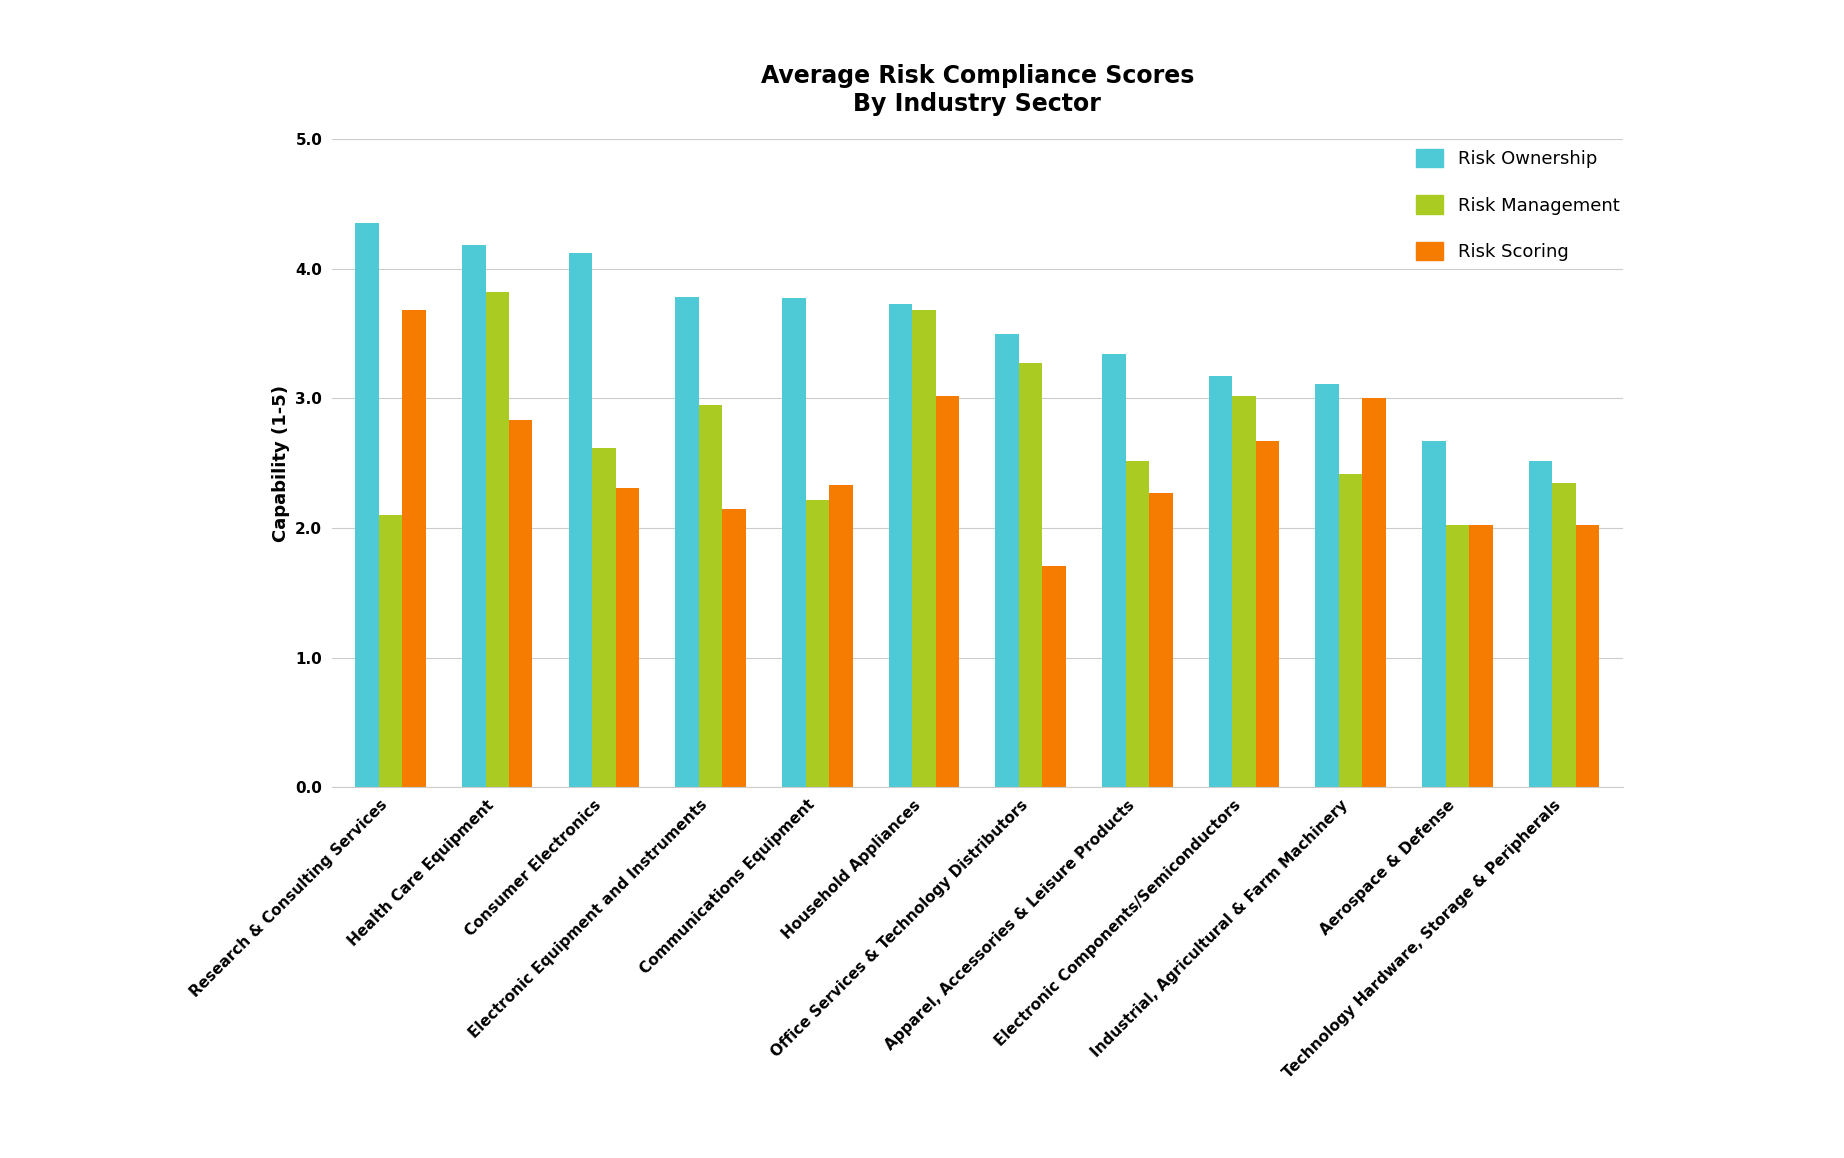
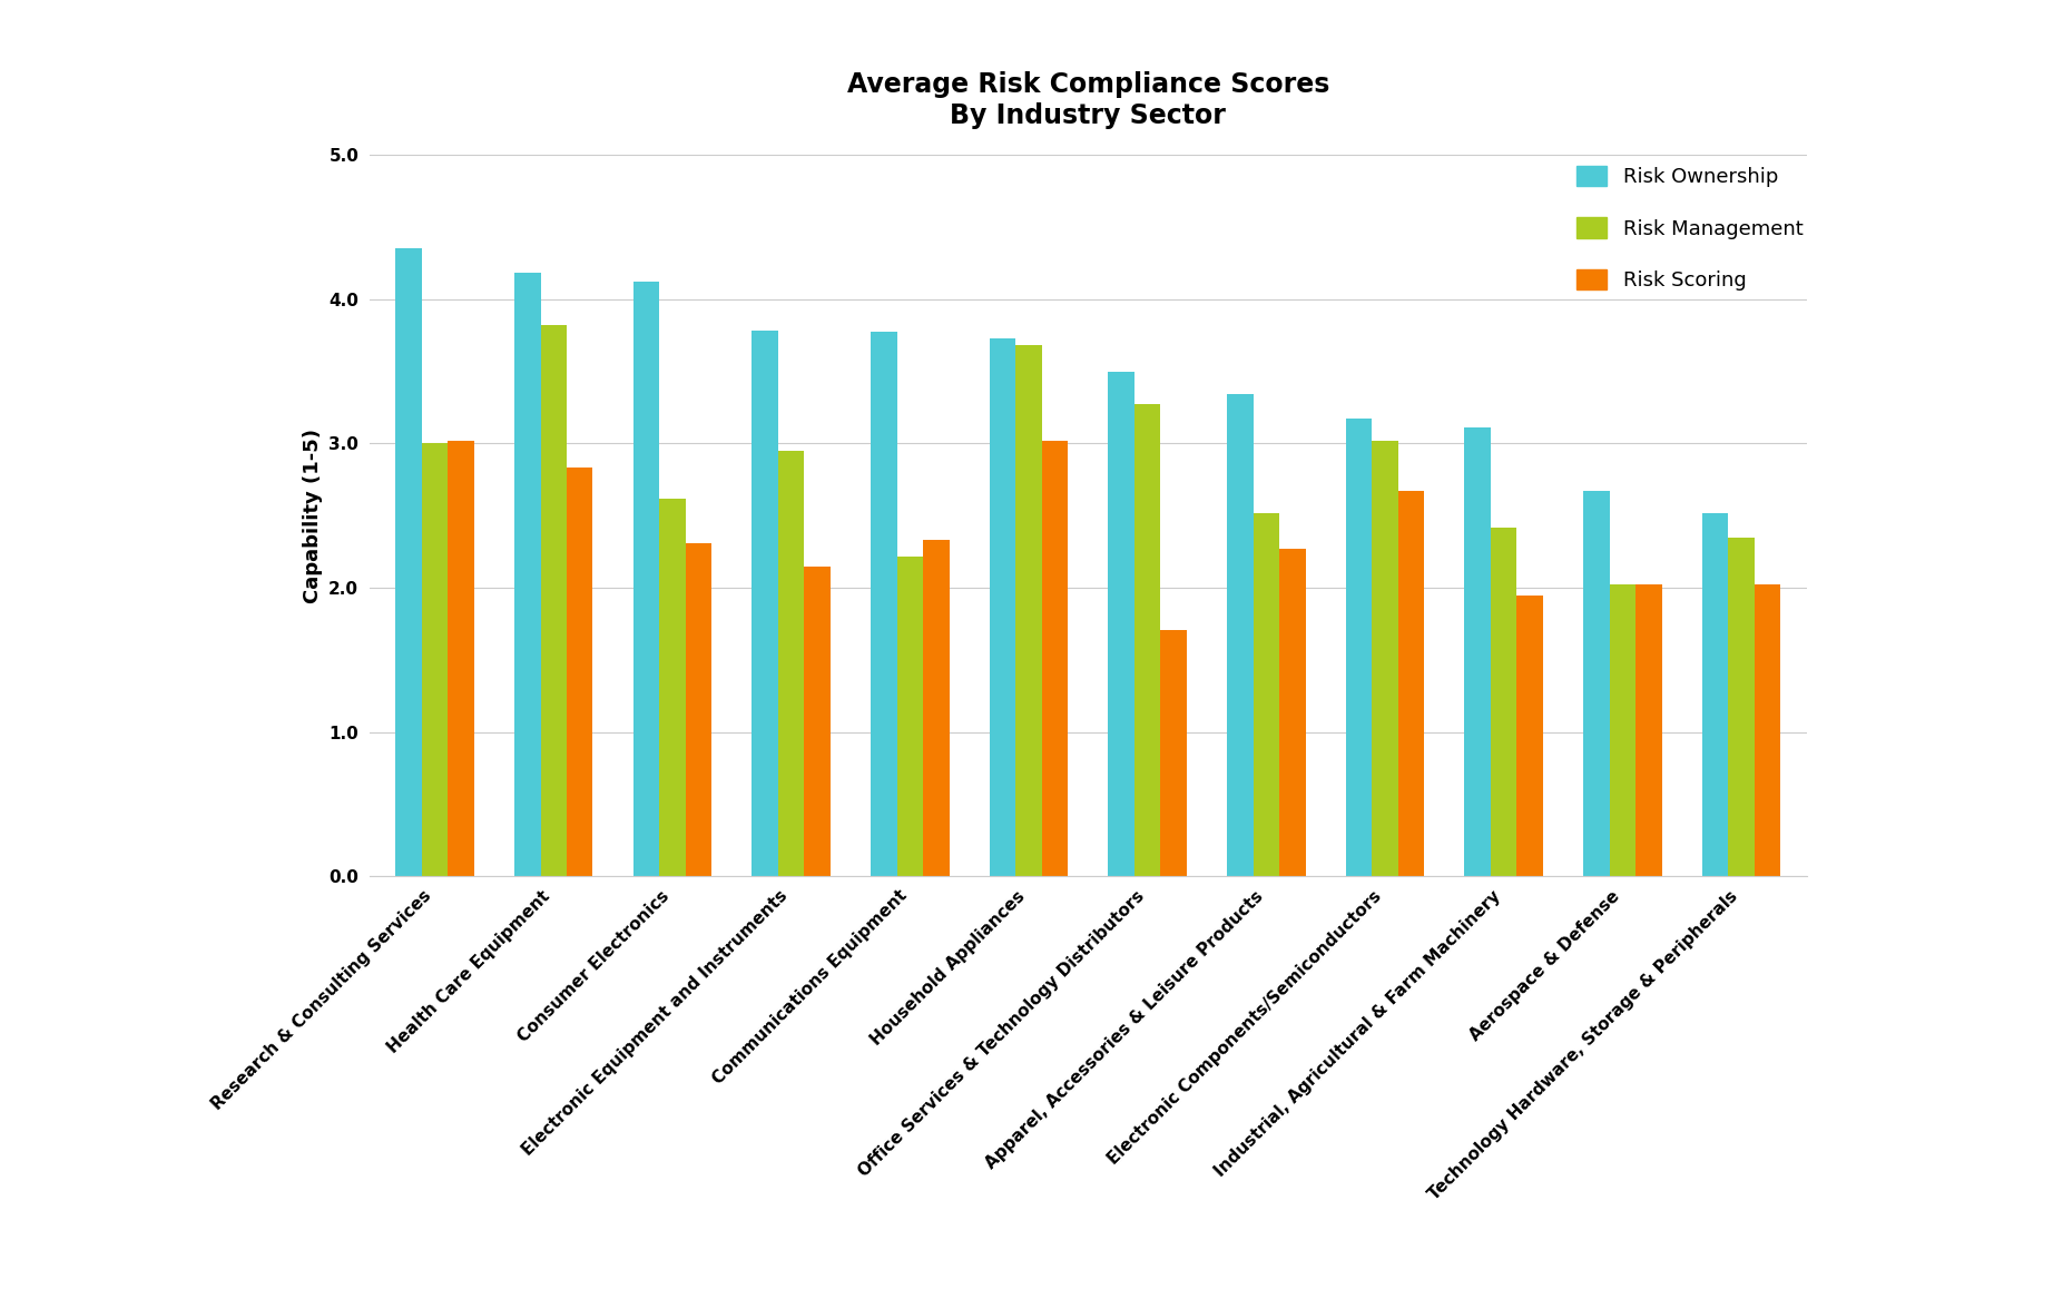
Risk Management/Research & Consulting Services: 2.10 -> 3.00
Risk Scoring/Research & Consulting Services: 3.68 -> 3.02
Risk Scoring/Industrial, Agricultural & Farm Machinery: 3.00 -> 1.95
